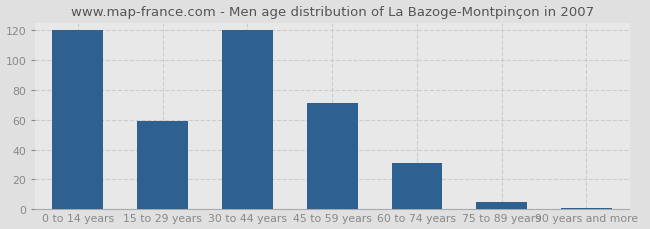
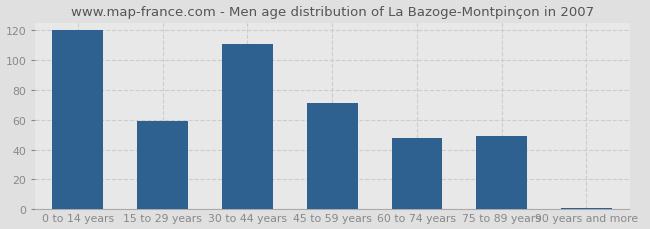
30 to 44 years: 120 -> 111
60 to 74 years: 31 -> 48
75 to 89 years: 5 -> 49
